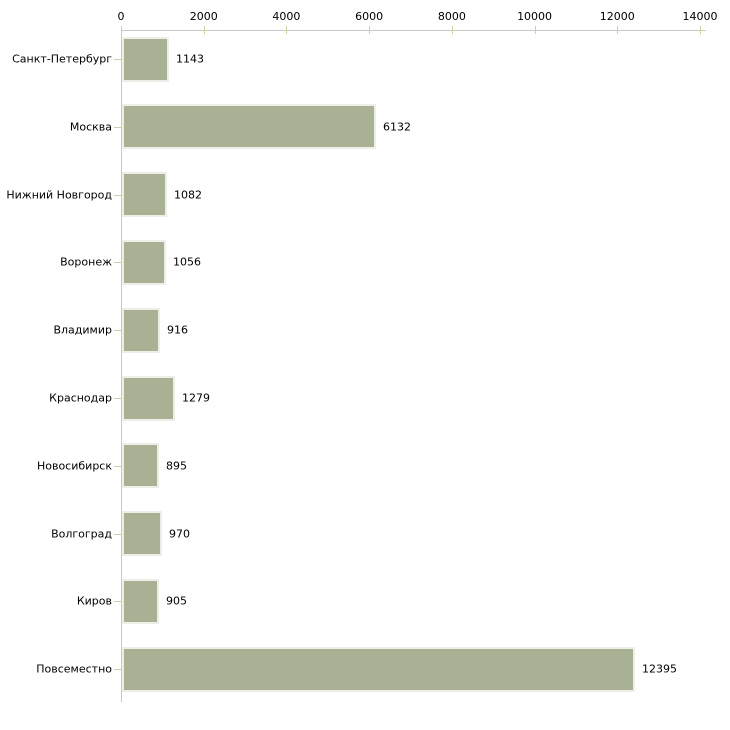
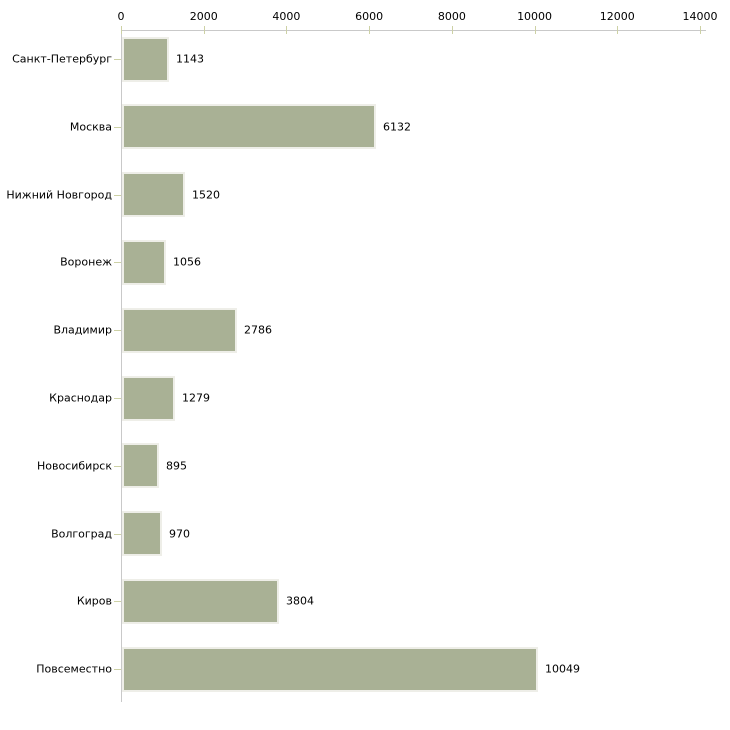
Нижний Новгород: 1082 -> 1520
Владимир: 916 -> 2786
Киров: 905 -> 3804
Повсеместно: 12395 -> 10049
